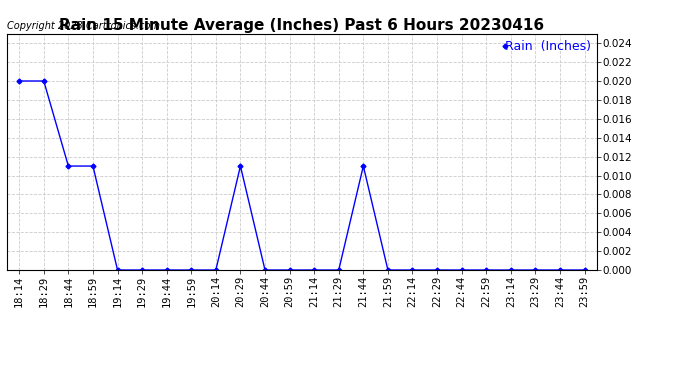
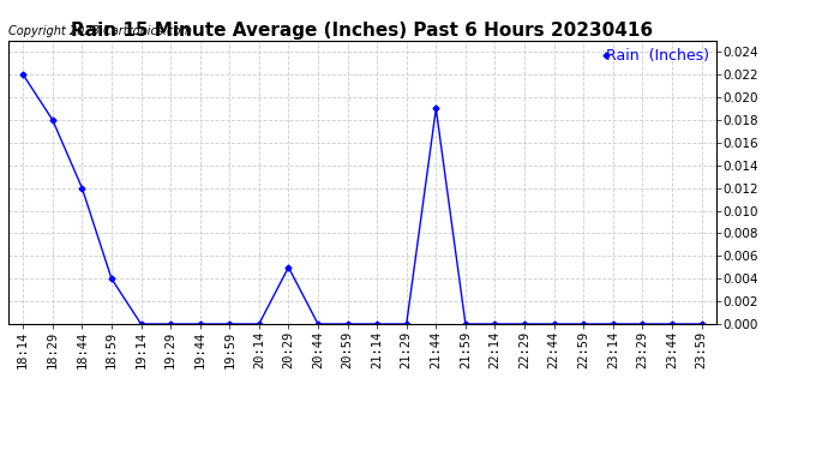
18:14: 0.020 -> 0.022
18:29: 0.020 -> 0.018
18:44: 0.011 -> 0.012
18:59: 0.011 -> 0.004
20:29: 0.011 -> 0.005
21:44: 0.011 -> 0.019
